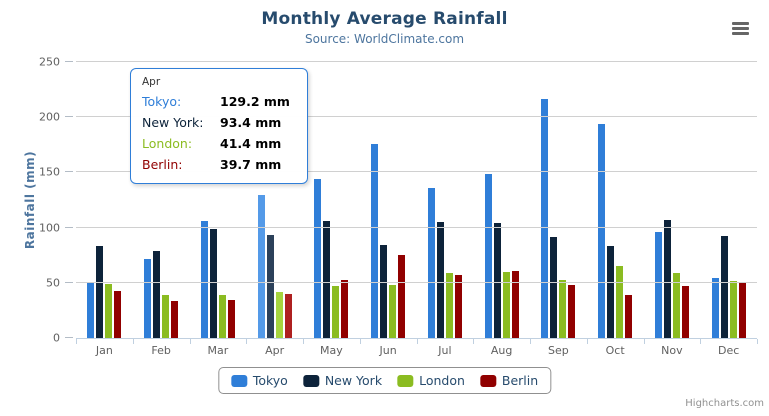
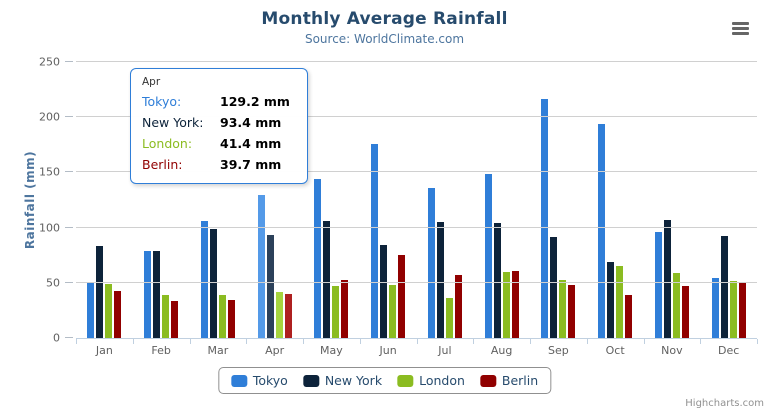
Tokyo/Feb: 72 -> 79
London/Jul: 59 -> 36
New York/Oct: 84 -> 69
